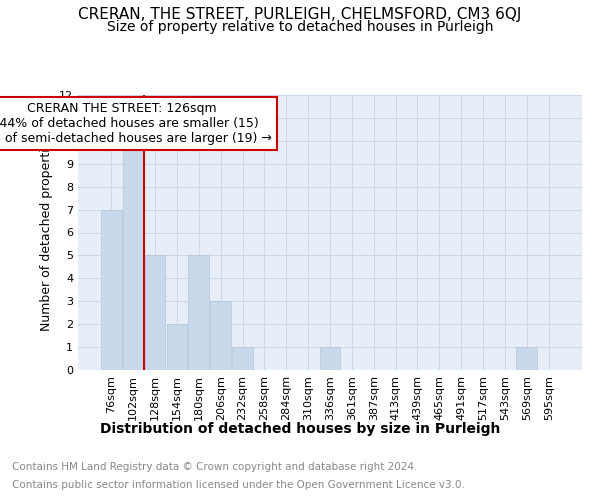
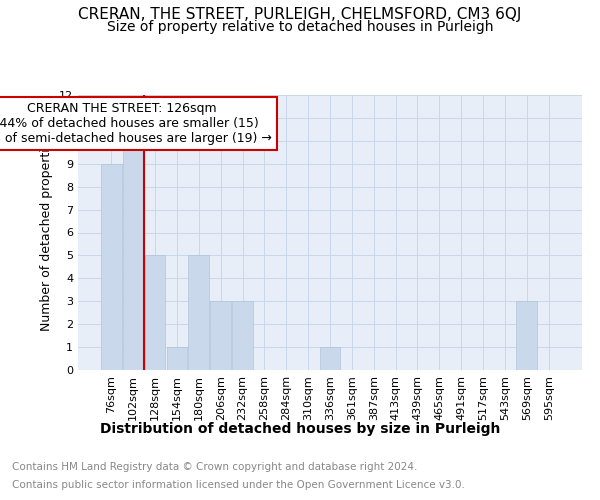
76sqm: 7 -> 9
154sqm: 2 -> 1
232sqm: 1 -> 3
569sqm: 1 -> 3
